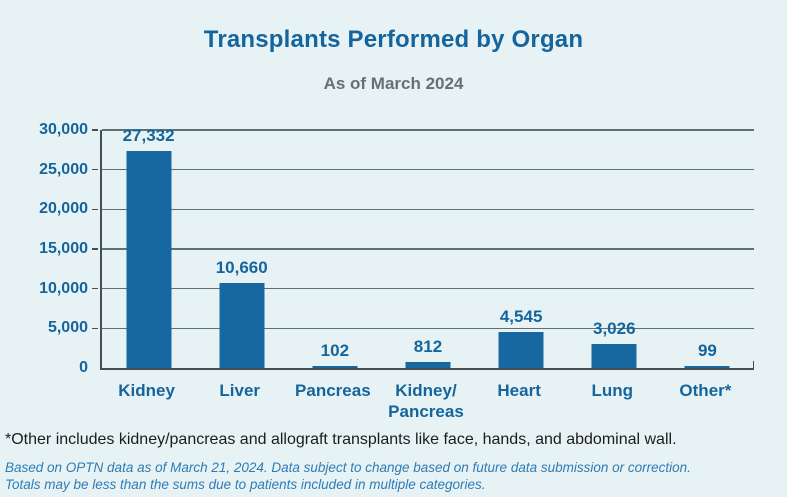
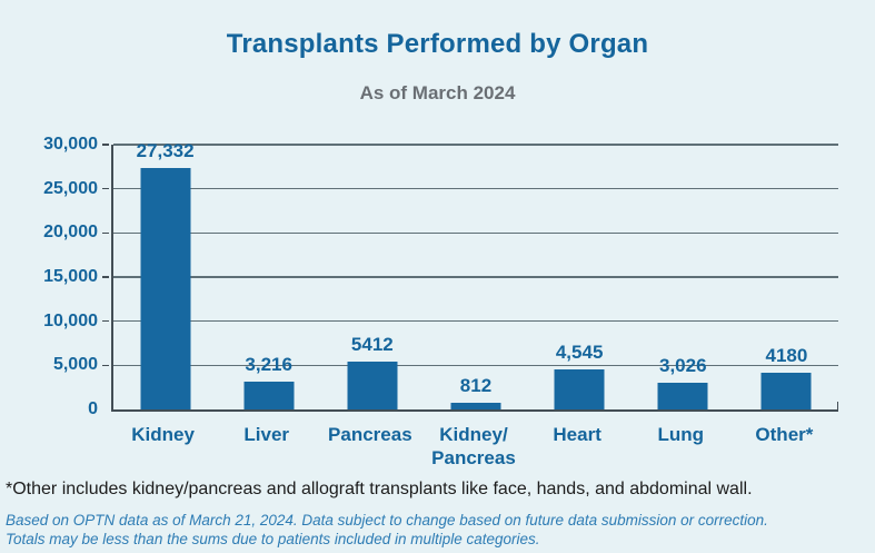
Liver: 10,660 -> 3,216
Pancreas: 102 -> 5412
Other*: 99 -> 4180
